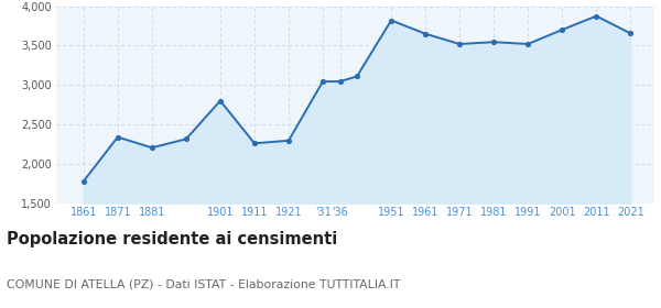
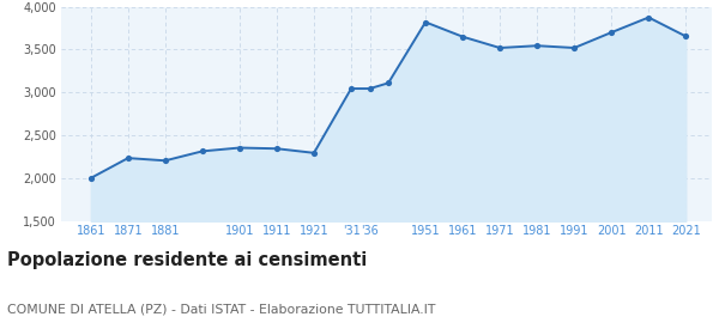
1861: 1,780 -> 2,000
1871: 2,340 -> 2,240
1901: 2,800 -> 2,360
1911: 2,260 -> 2,340
